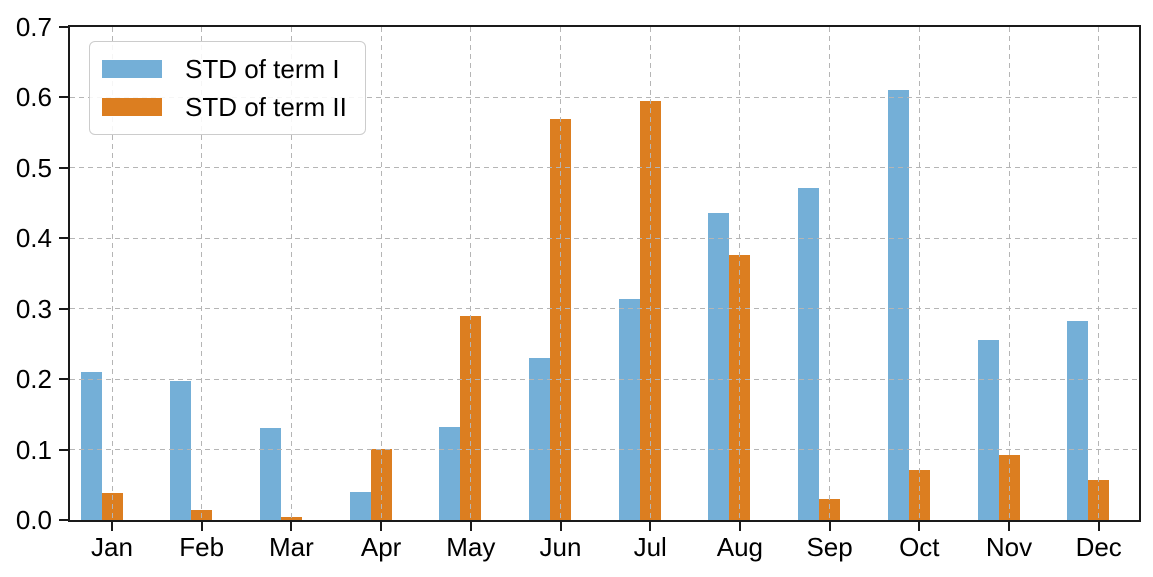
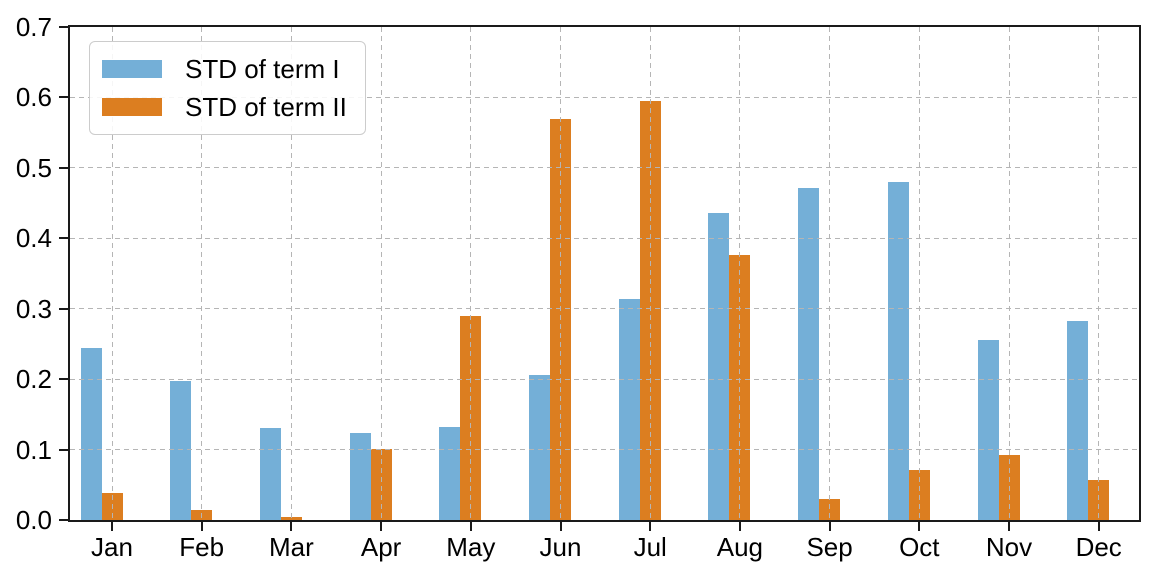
STD of term I/Jan: 0.21 -> 0.24
STD of term I/Apr: 0.04 -> 0.12
STD of term I/Jun: 0.23 -> 0.21
STD of term I/Oct: 0.61 -> 0.48
